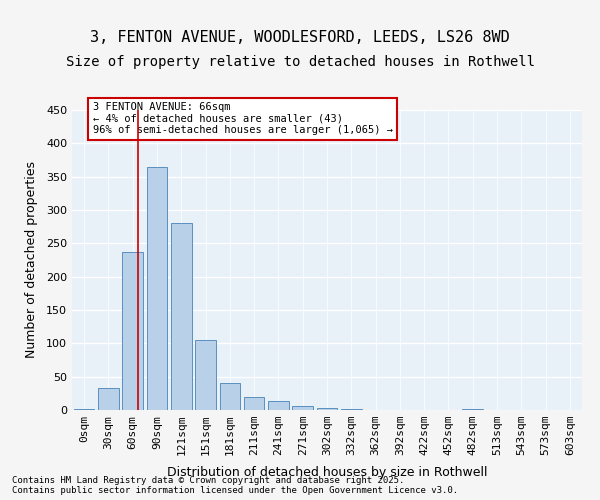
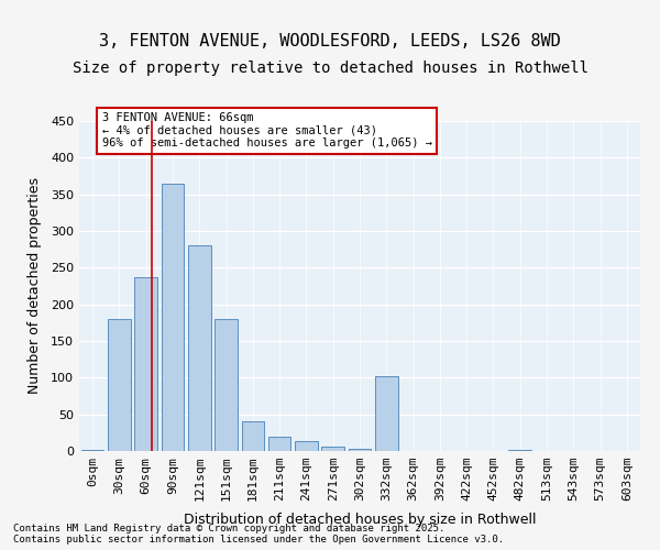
30sqm: 33 -> 180
151sqm: 105 -> 180
332sqm: 1 -> 102
